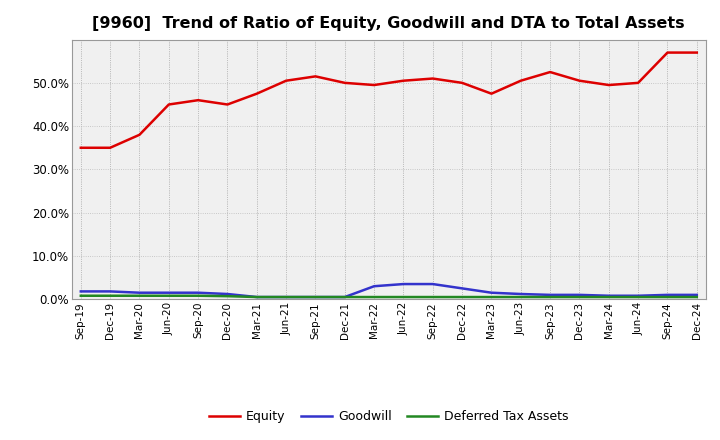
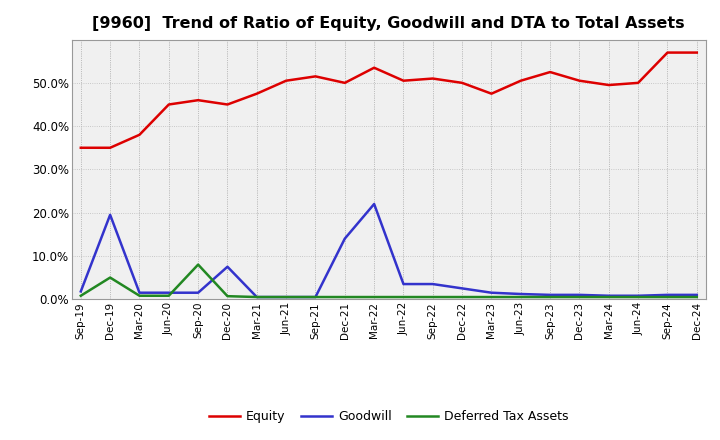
Goodwill/Dec-19: 1.8% -> 19.5%
Deferred Tax Assets/Dec-19: 0.8% -> 5.0%
Deferred Tax Assets/Sep-20: 0.8% -> 8.0%
Goodwill/Dec-20: 1.2% -> 7.5%
Goodwill/Dec-21: 0.5% -> 14.0%
Equity/Mar-22: 49.5% -> 53.5%
Goodwill/Mar-22: 3.0% -> 22.0%
